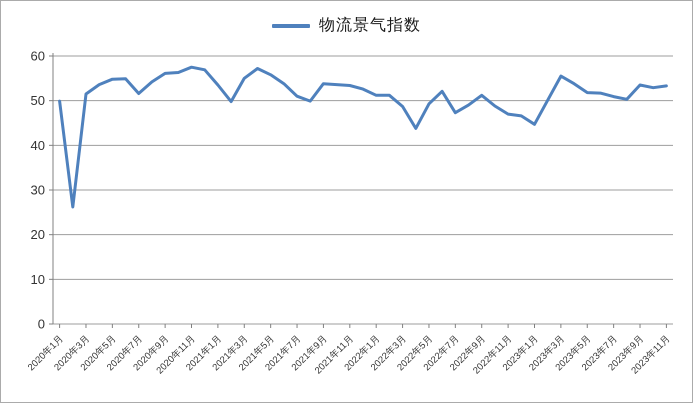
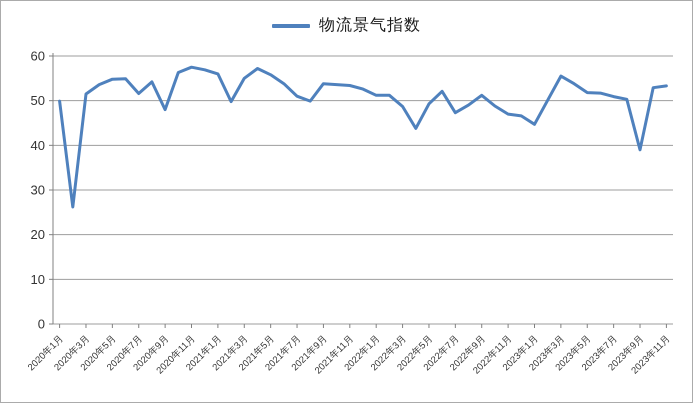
2020年9月: 56 -> 48
2021年1月: 54 -> 56
2023年9月: 54 -> 39
